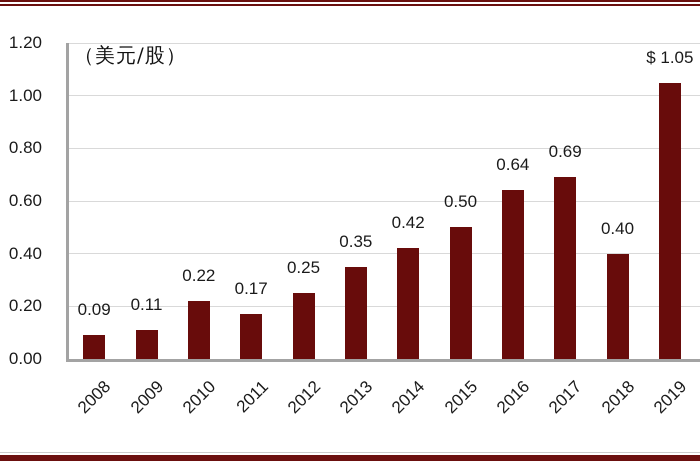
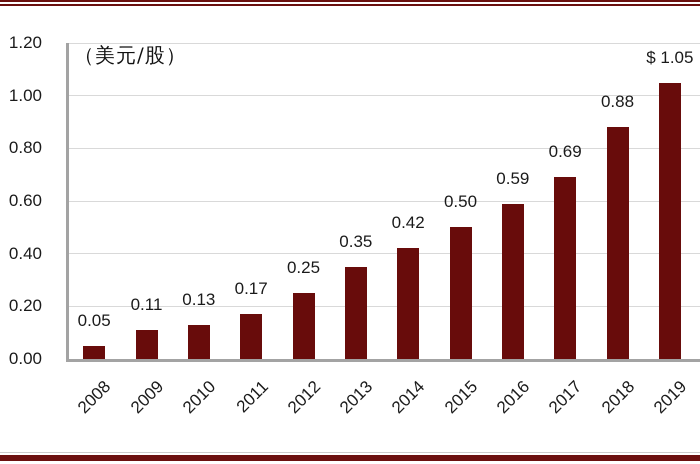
2008: 0.09 -> 0.05
2010: 0.22 -> 0.13
2016: 0.64 -> 0.59
2018: 0.40 -> 0.88
